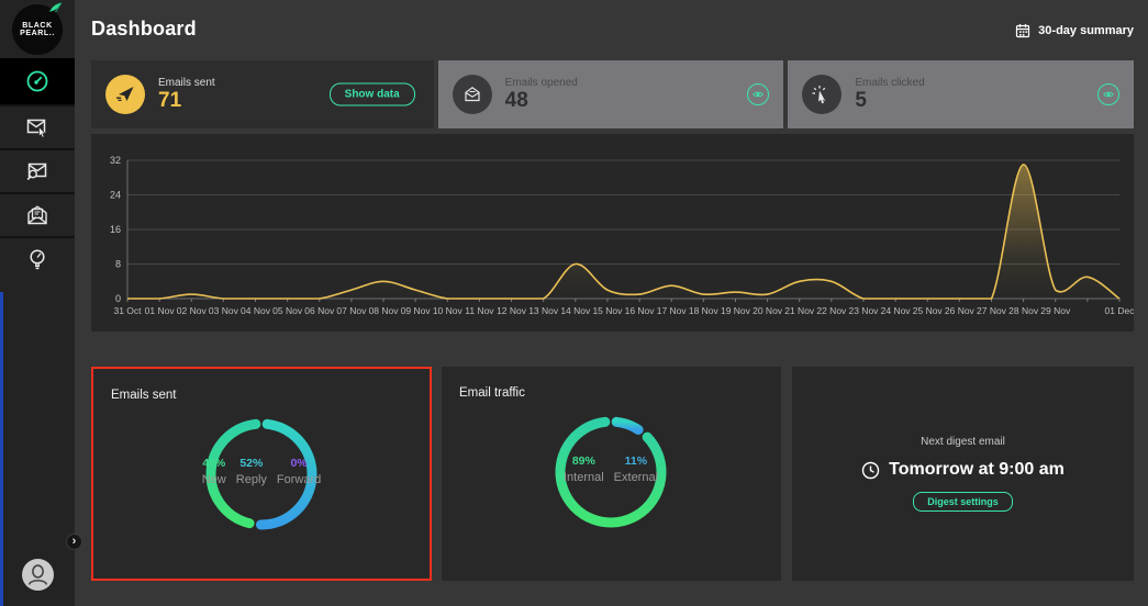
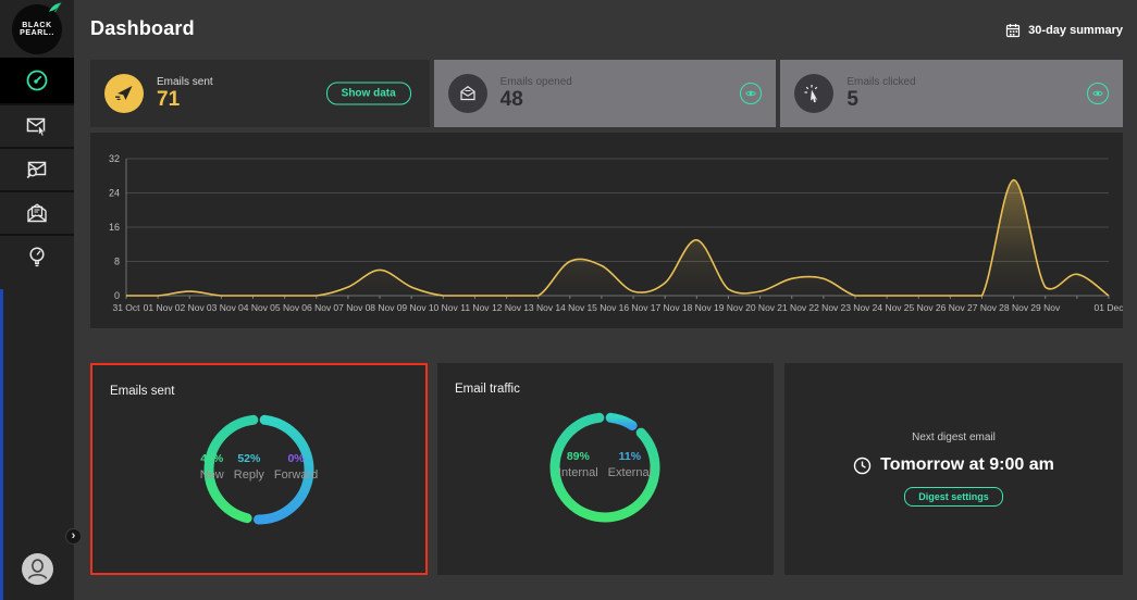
08 Nov: 4 -> 6
15 Nov: 2 -> 7
18 Nov: 1 -> 13
28 Nov: 31 -> 27
